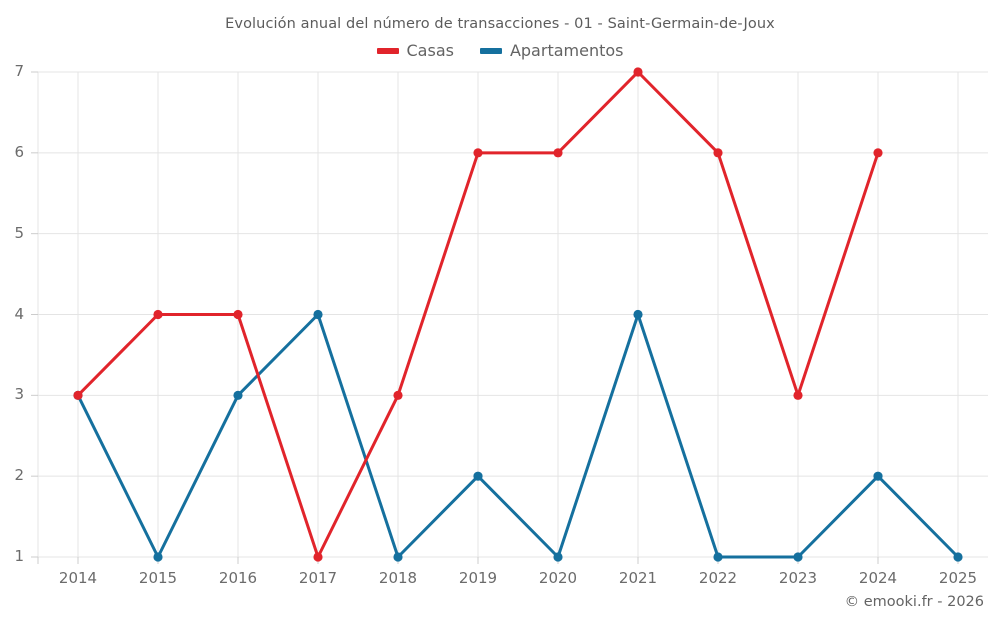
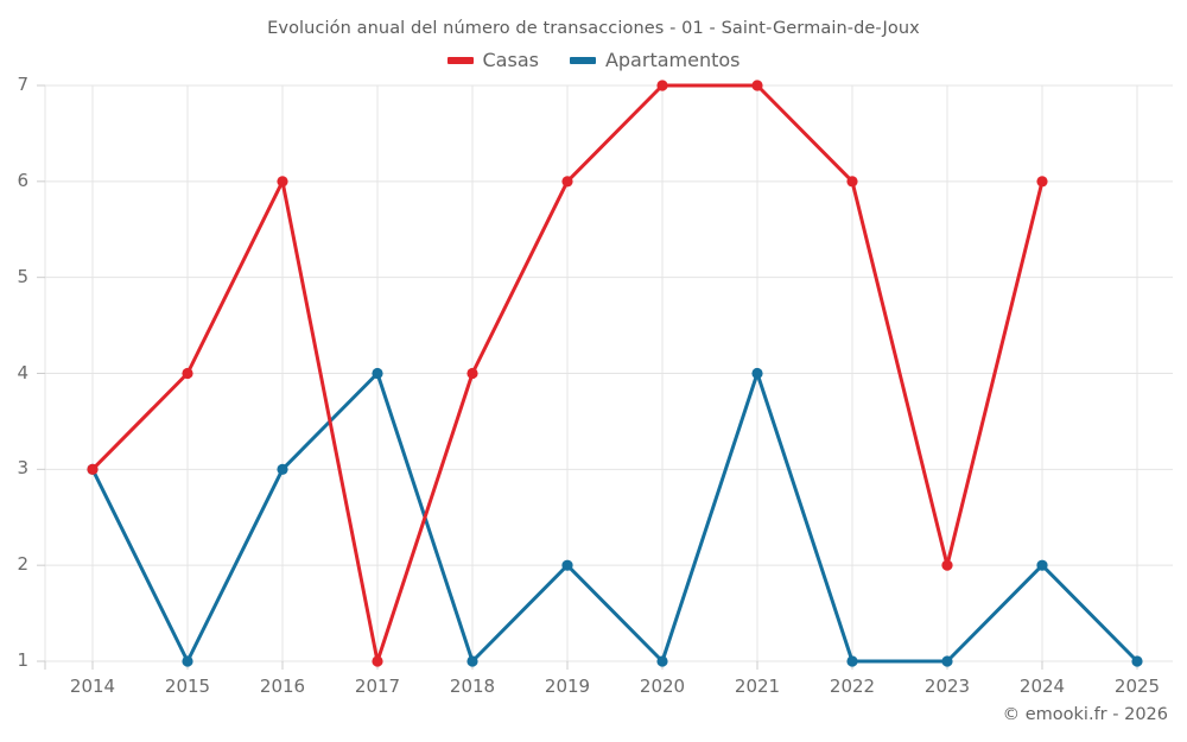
Casas/2016: 4 -> 6
Casas/2018: 3 -> 4
Casas/2020: 6 -> 7
Casas/2023: 3 -> 2
